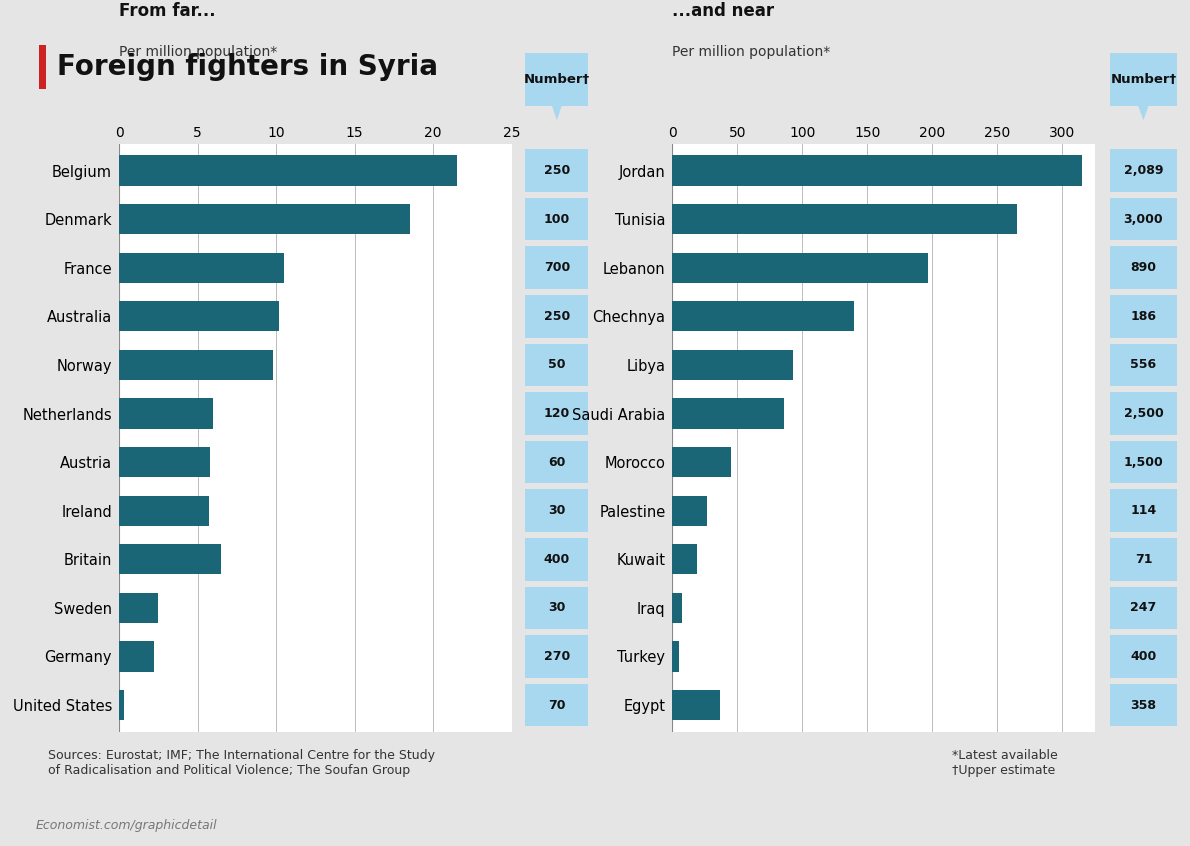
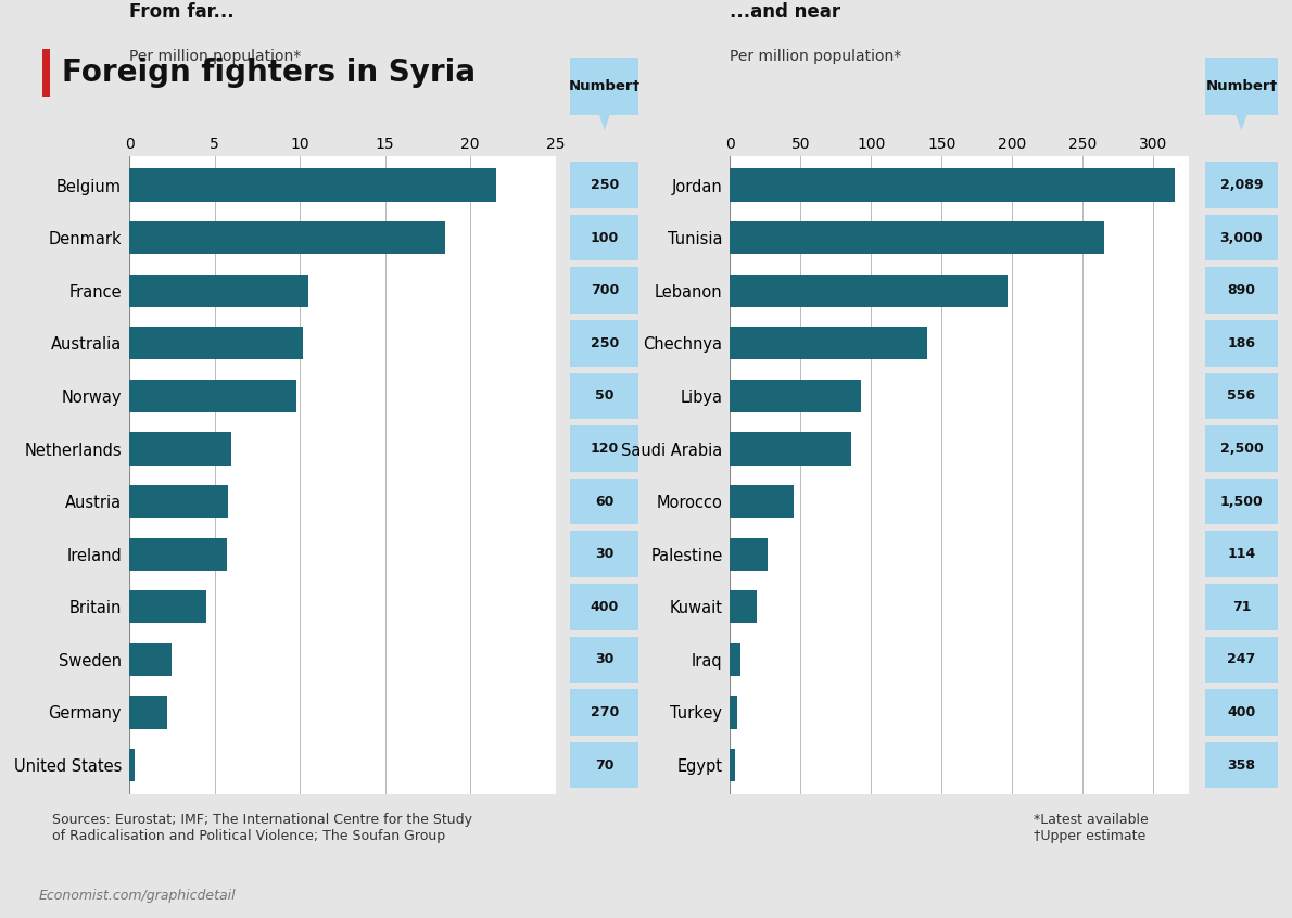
Britain: 6.5 -> 4.5
Egypt: 37 -> 4
